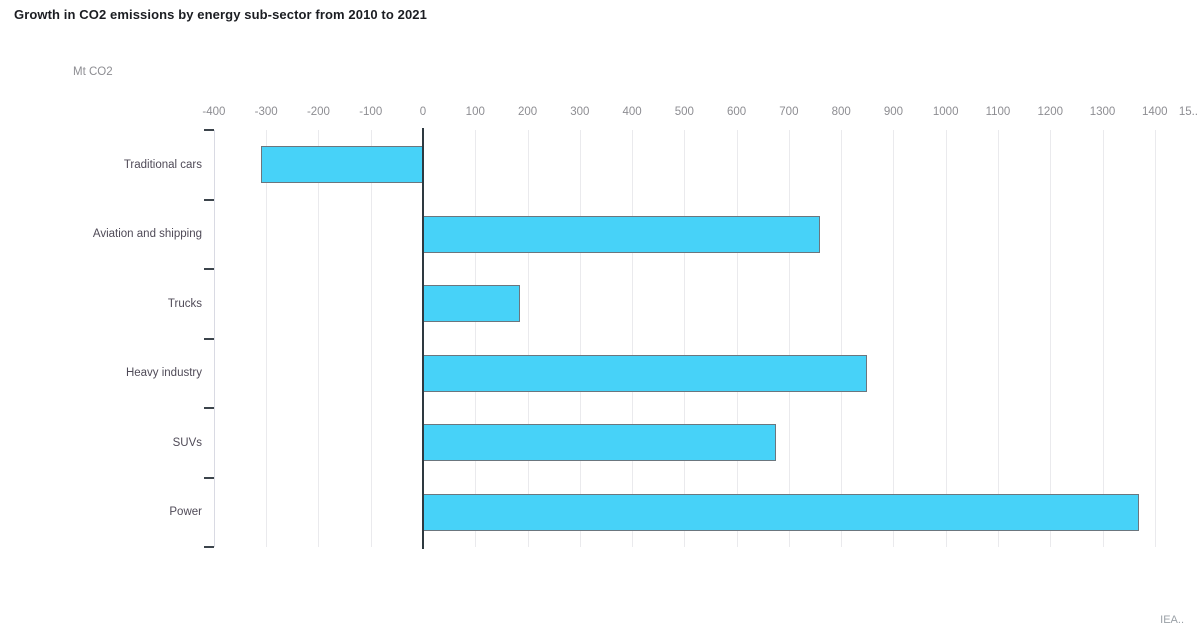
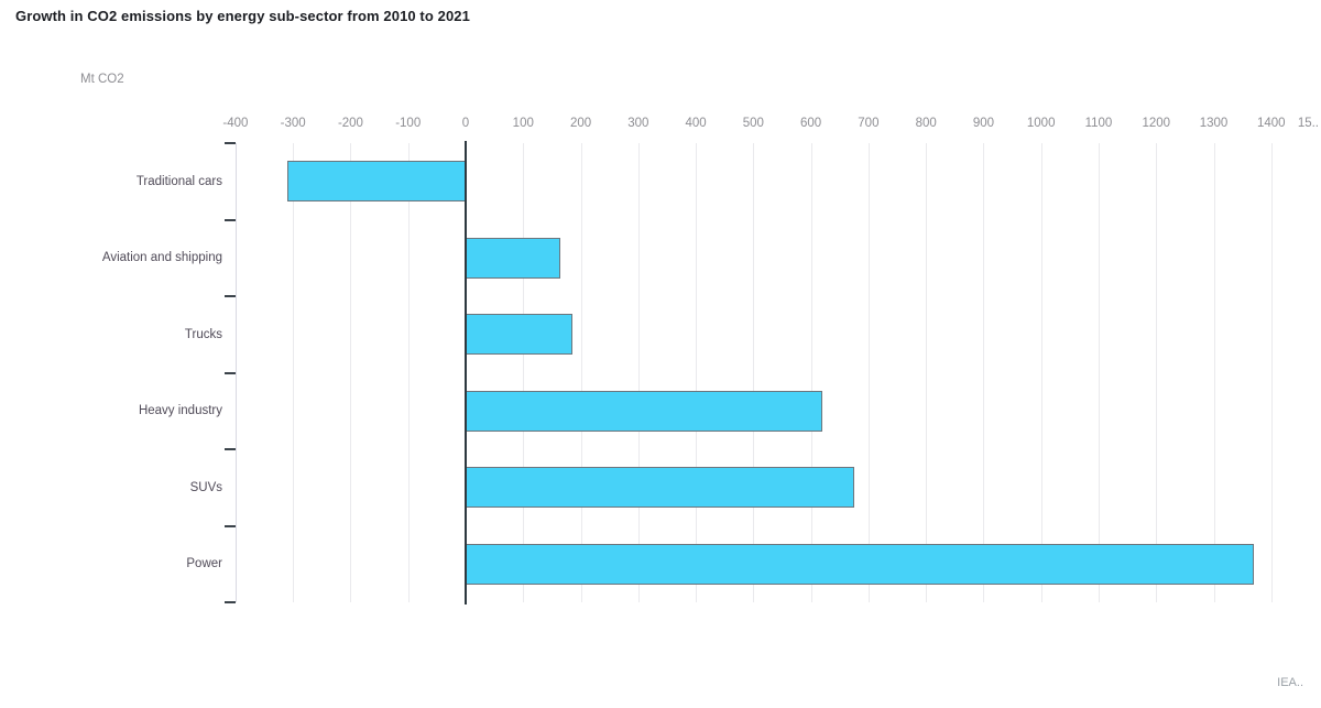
Aviation and shipping: 760 -> 160
Heavy industry: 850 -> 620
